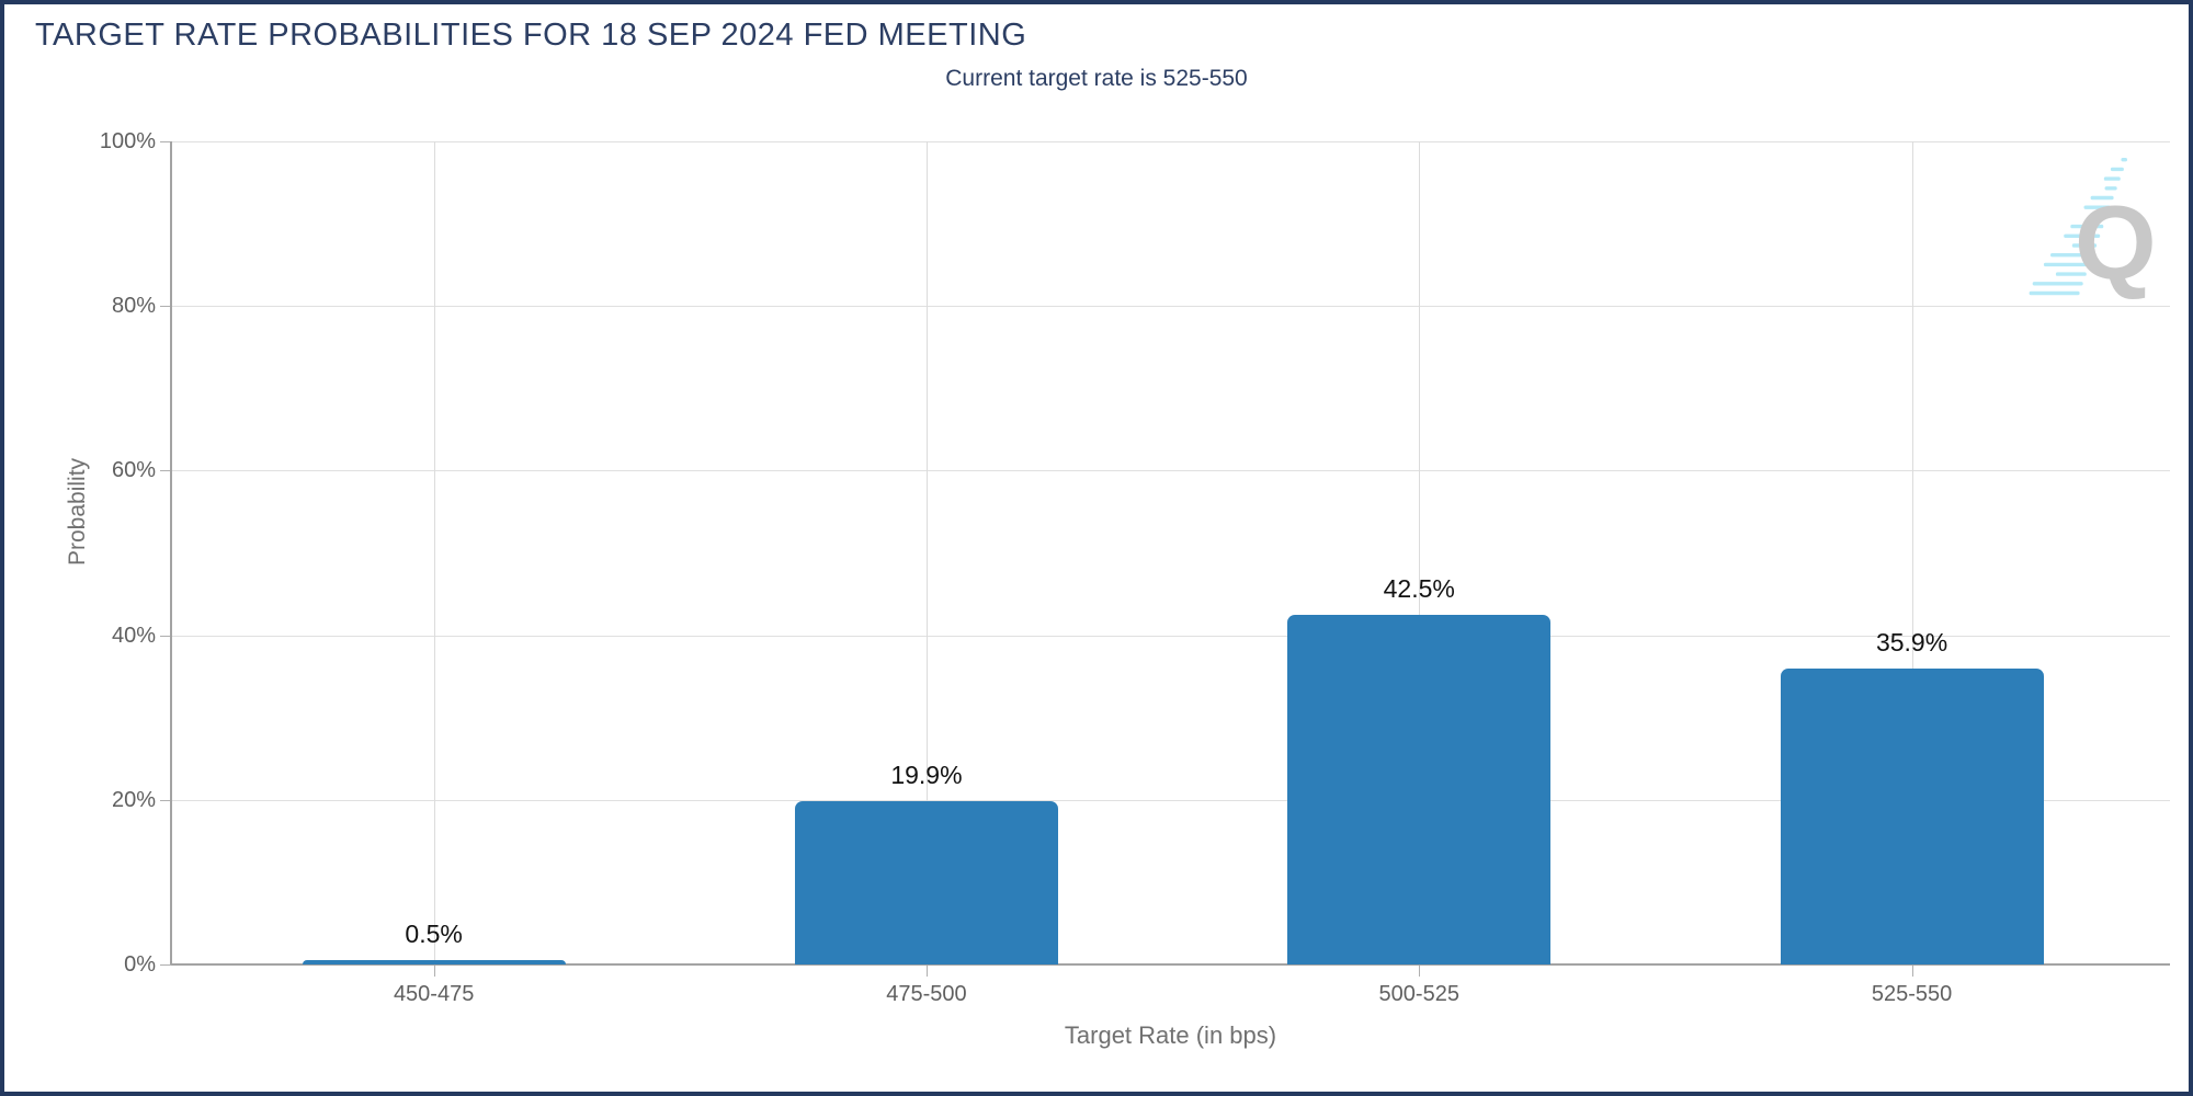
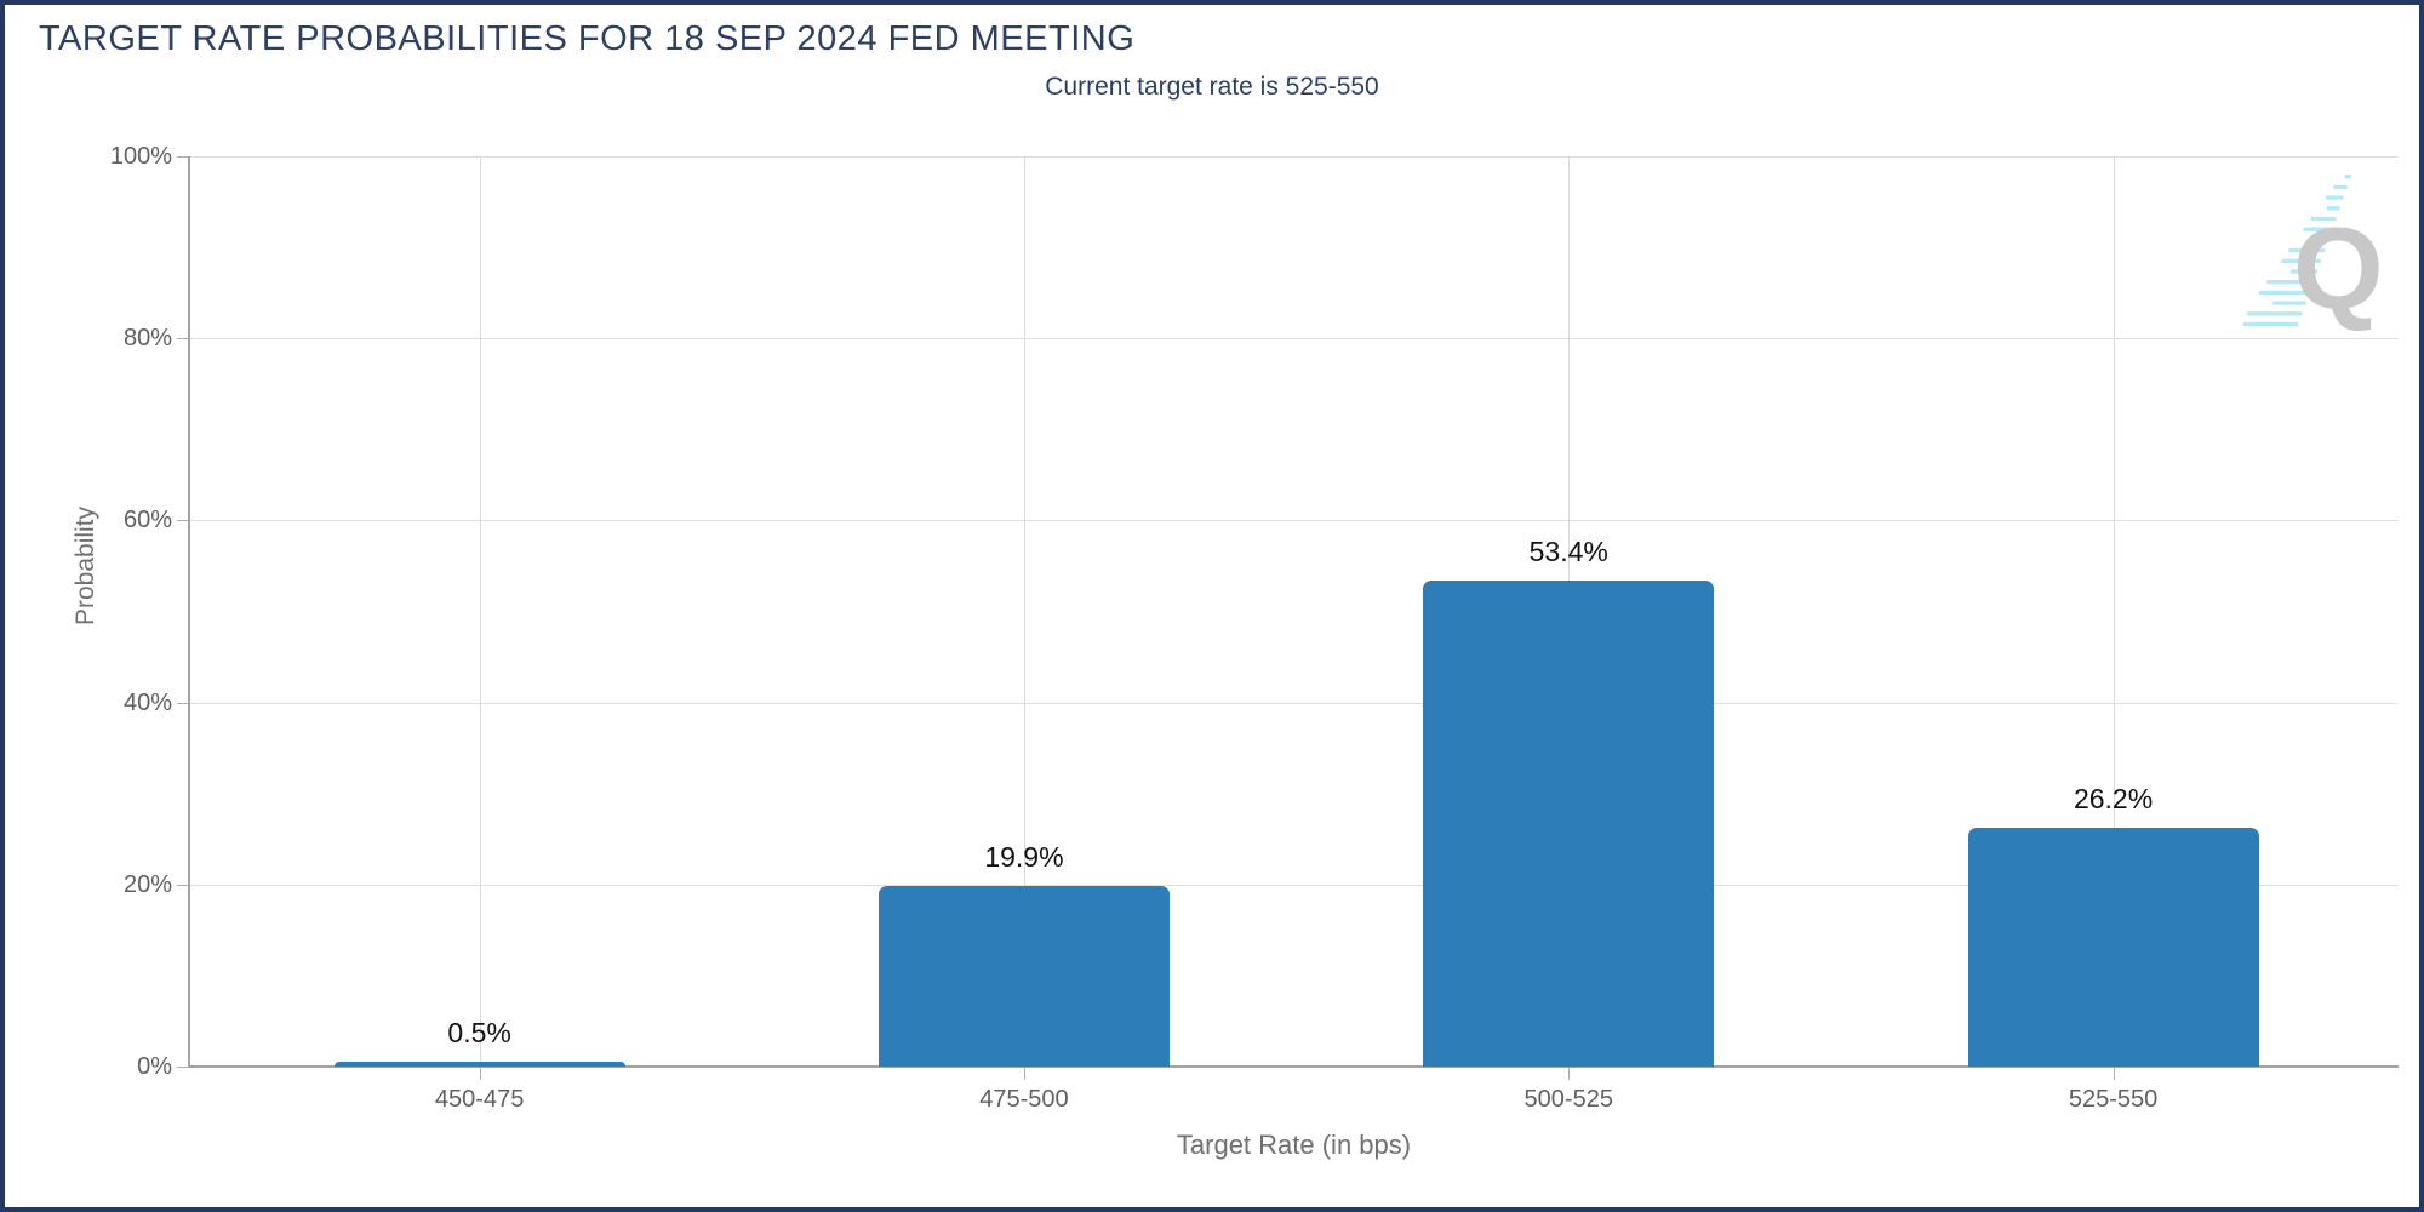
500-525: 42.5% -> 53.4%
525-550: 35.9% -> 26.2%
